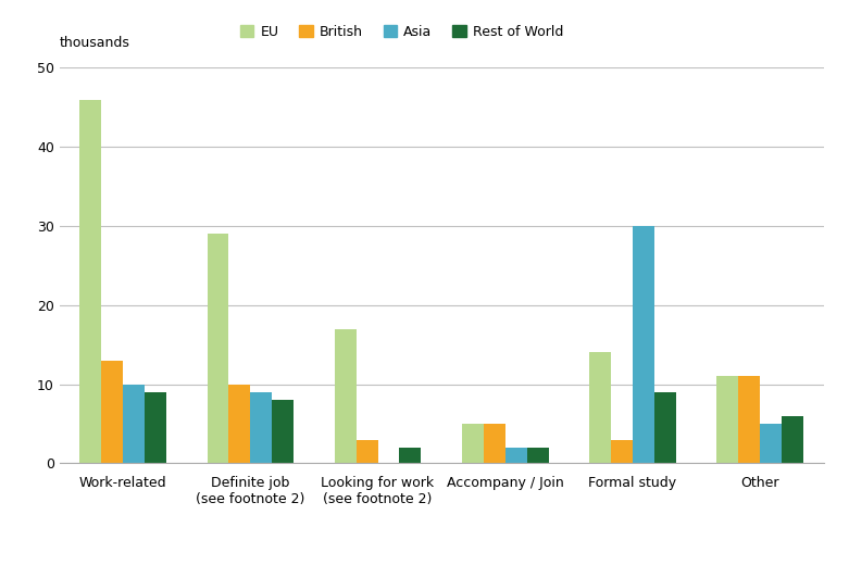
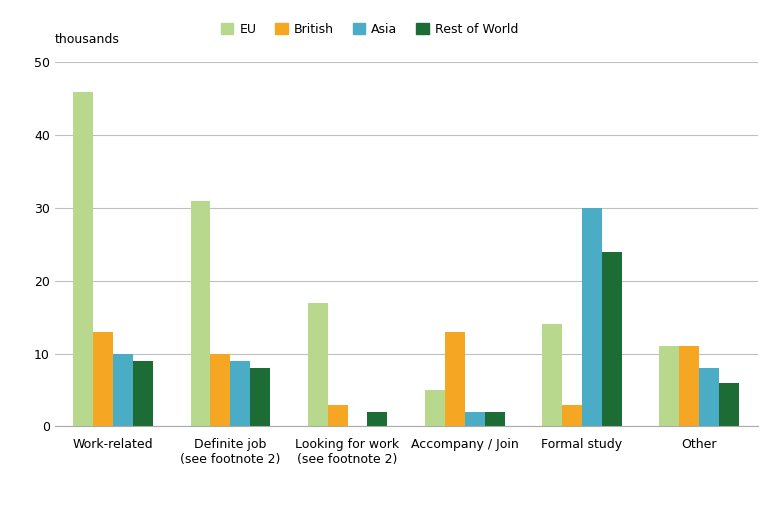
EU/Definite job (see footnote 2): 29 -> 31
British/Accompany / Join: 5 -> 13
Rest of World/Formal study: 9 -> 24
Asia/Other: 5 -> 8
